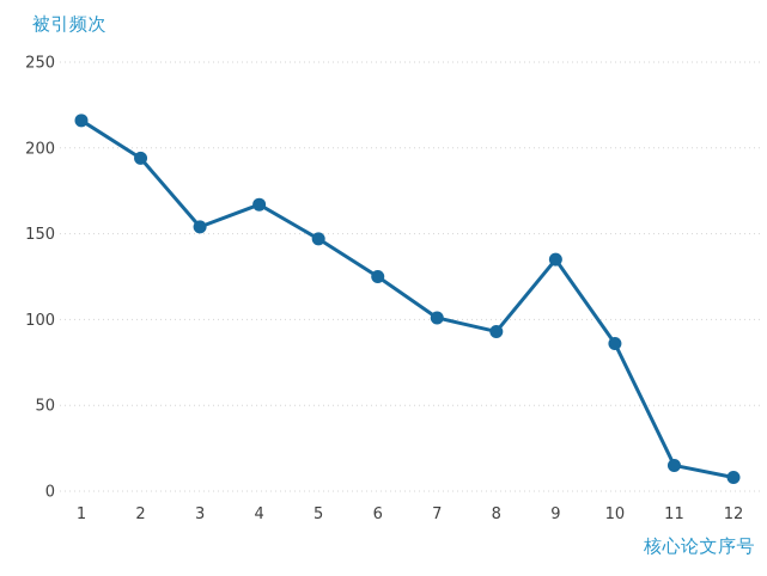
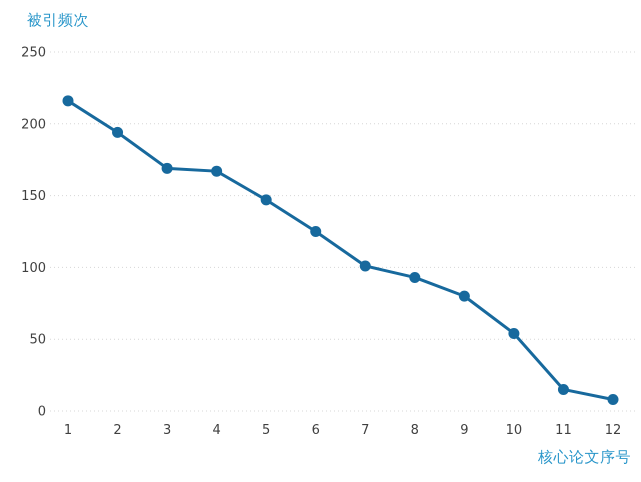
3: 154 -> 169
9: 135 -> 80
10: 86 -> 54
